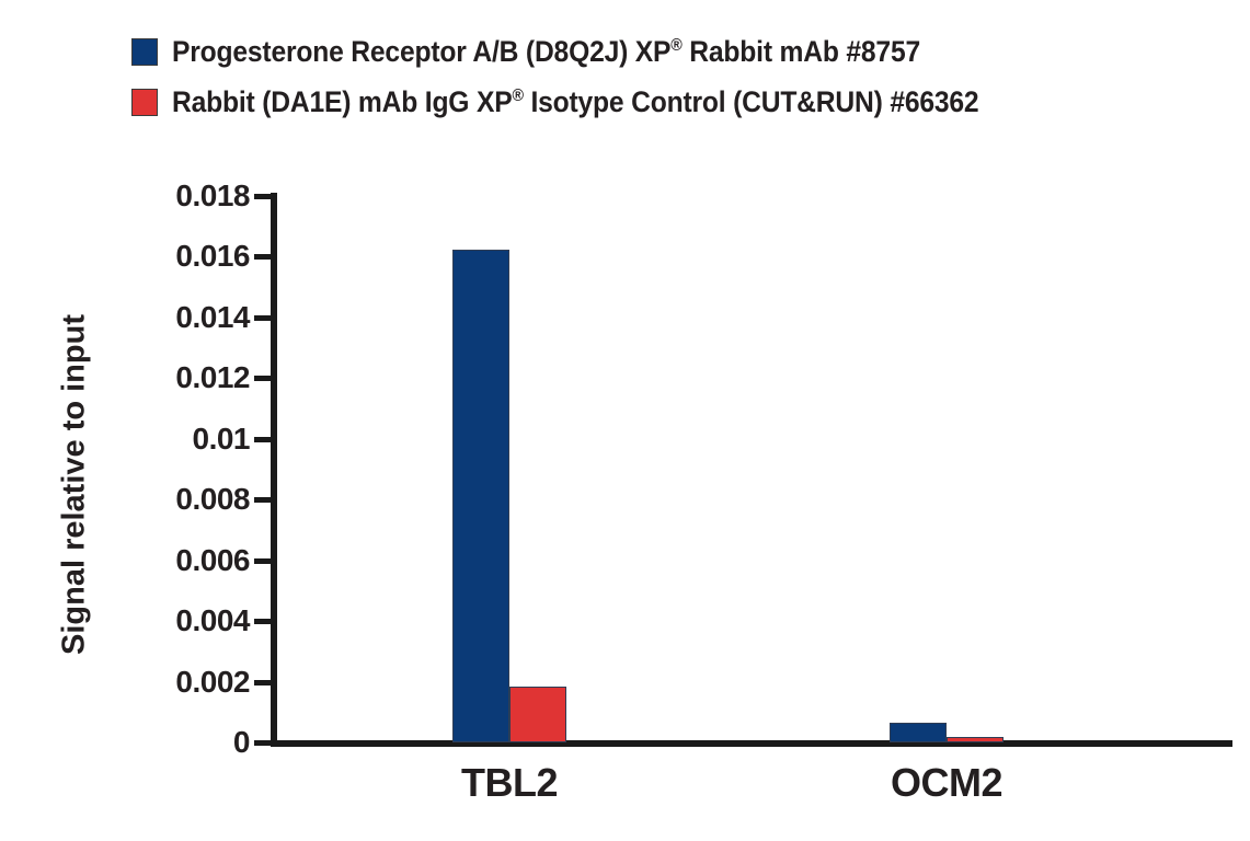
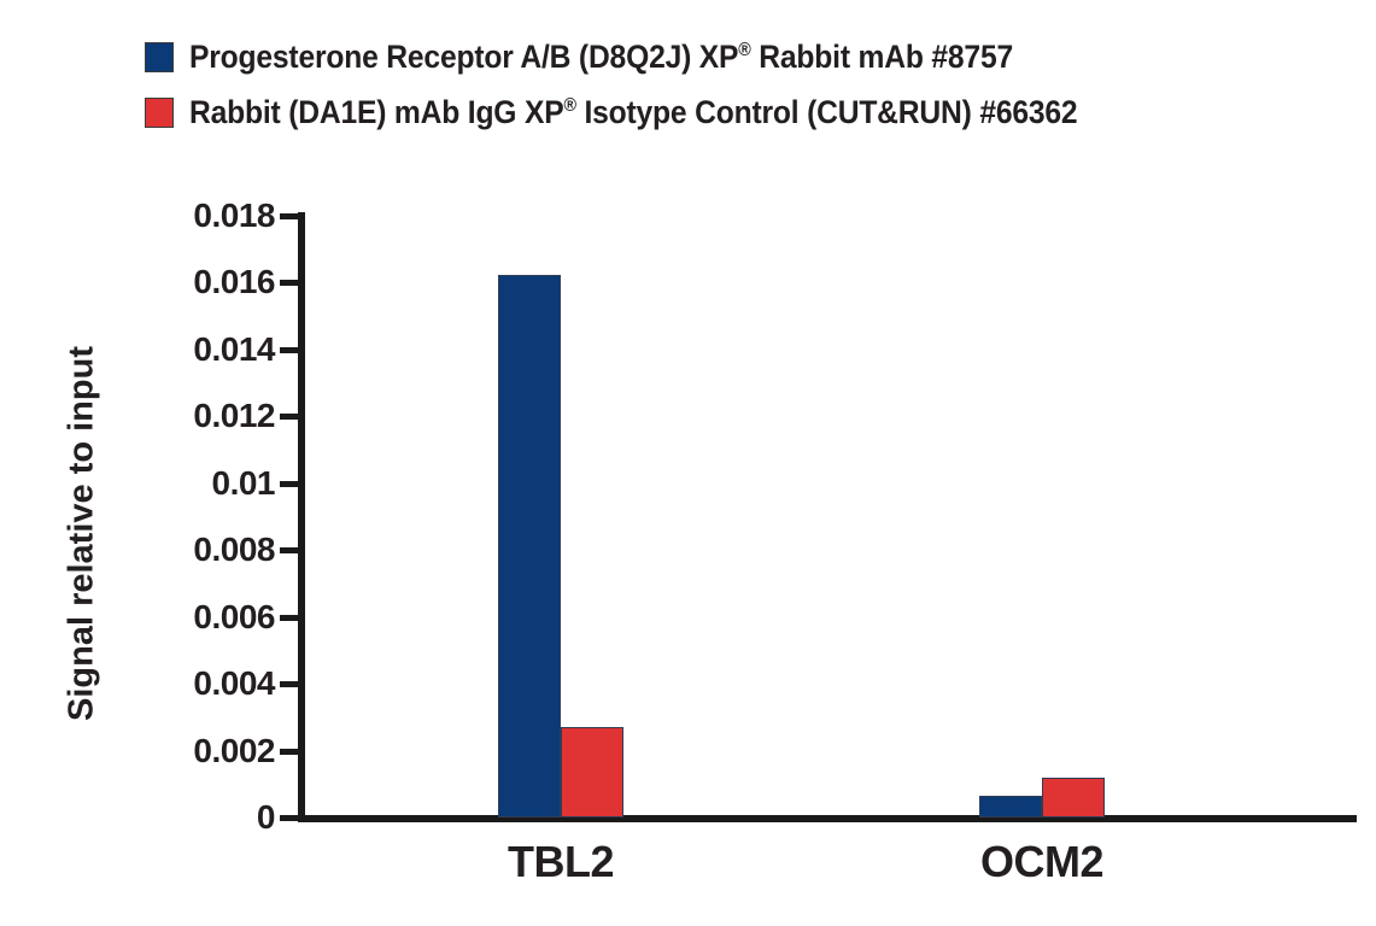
Rabbit (DA1E) mAb IgG XP® Isotype Control (CUT&RUN) #66362/TBL2: 0.0019 -> 0.0027
Rabbit (DA1E) mAb IgG XP® Isotype Control (CUT&RUN) #66362/OCM2: 0.0002 -> 0.0012
